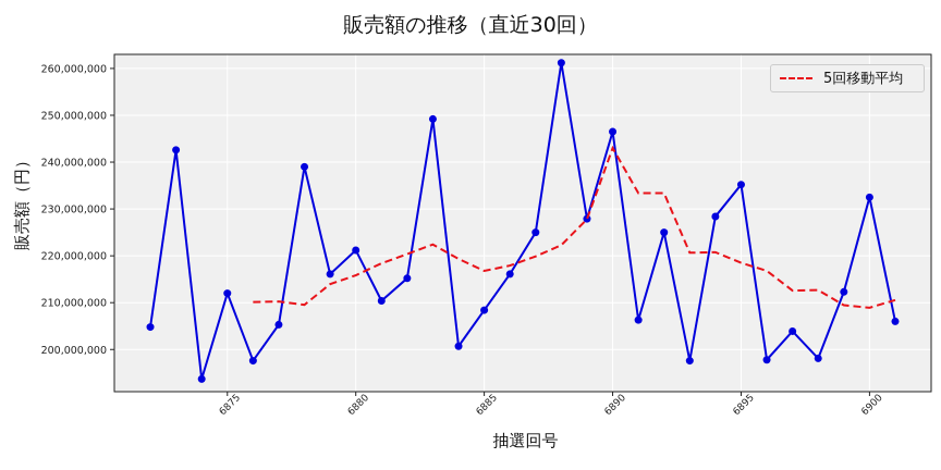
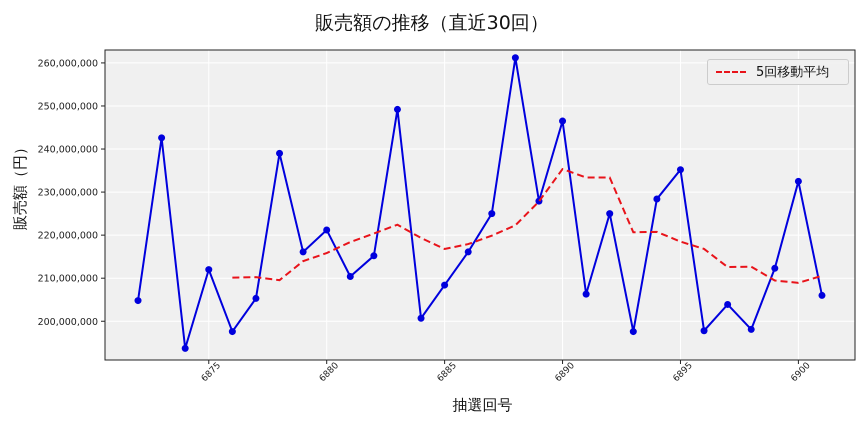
5回移動平均/6890: 243000000 -> 235000000
